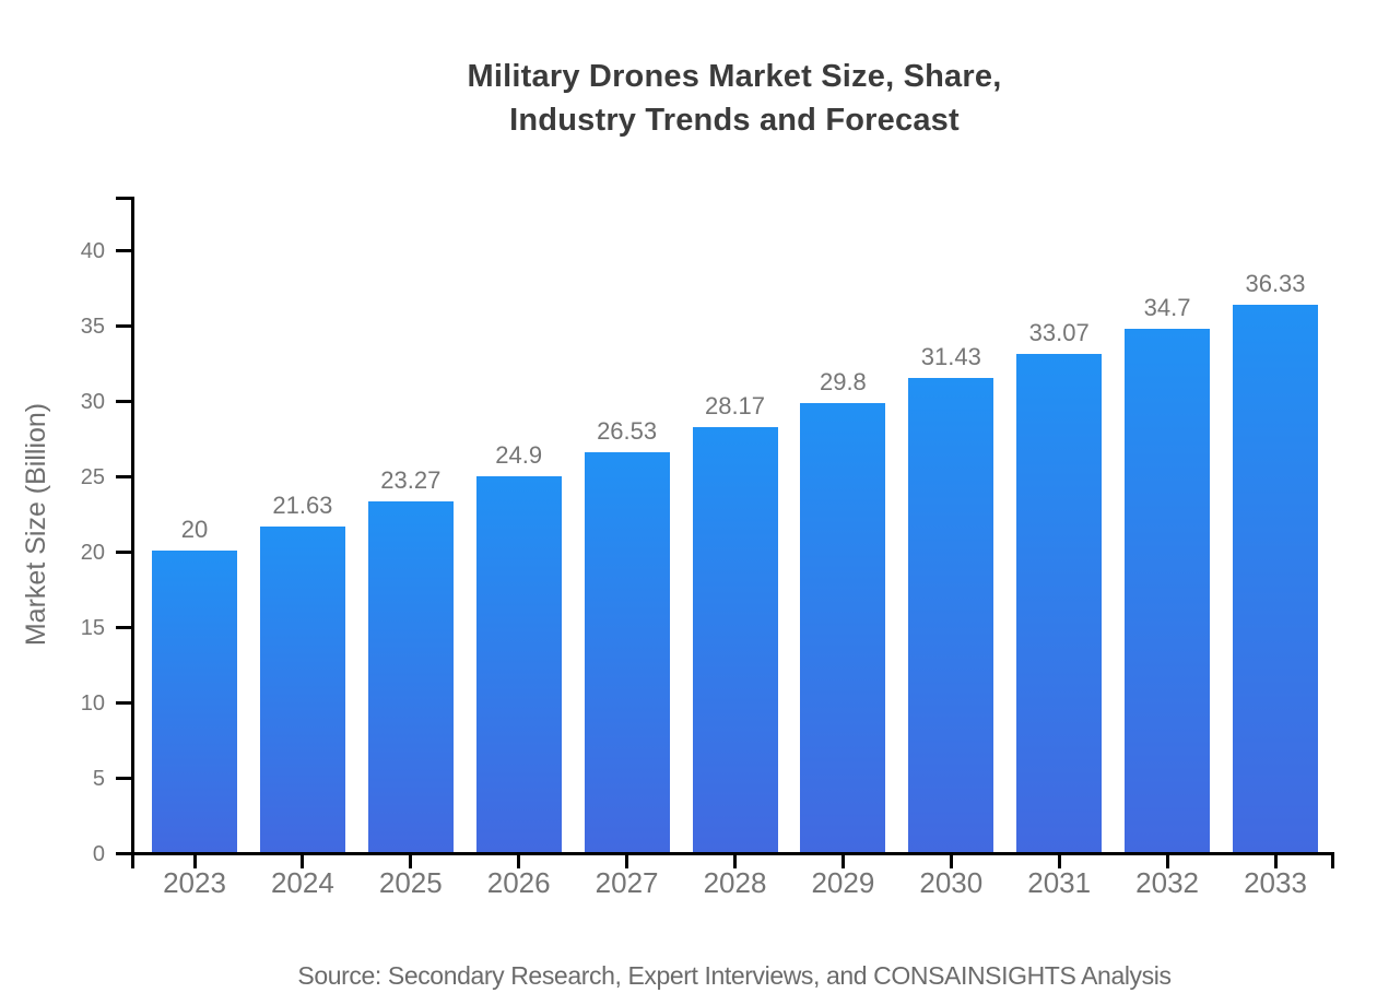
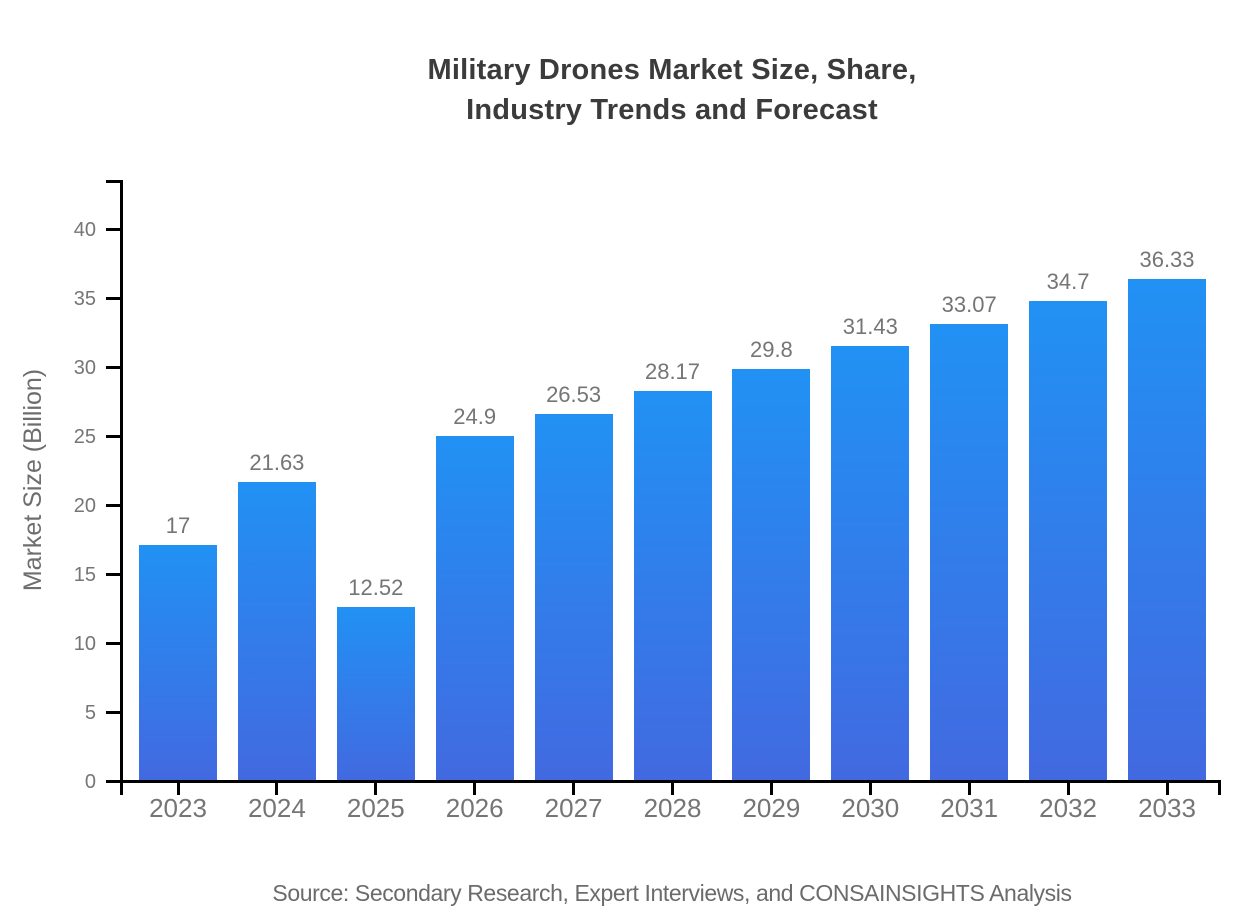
2023: 20 -> 17
2025: 23.27 -> 12.52
